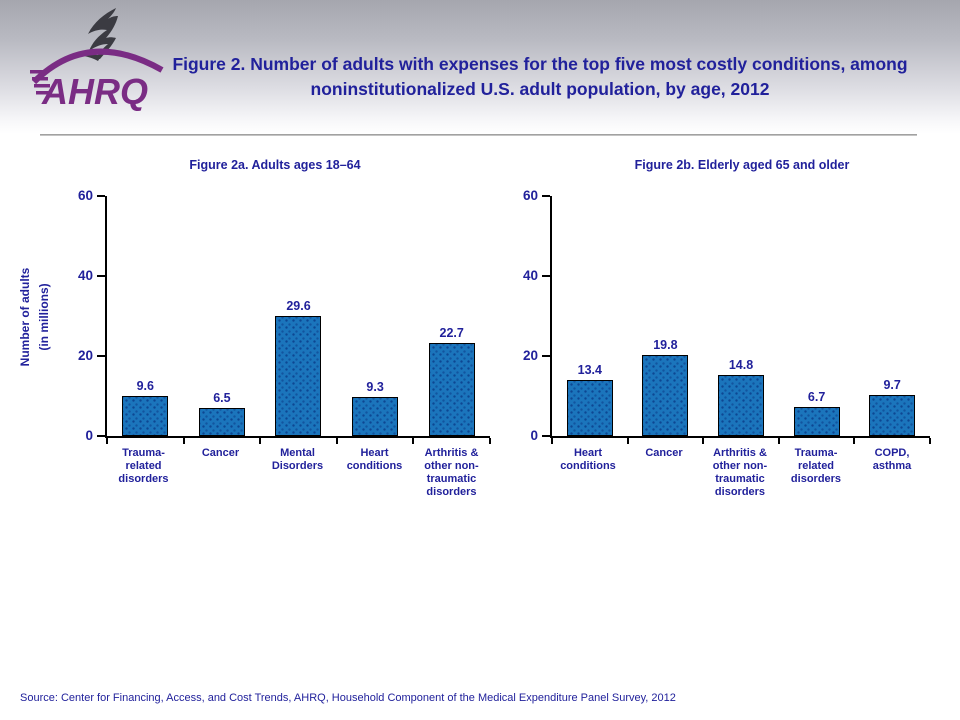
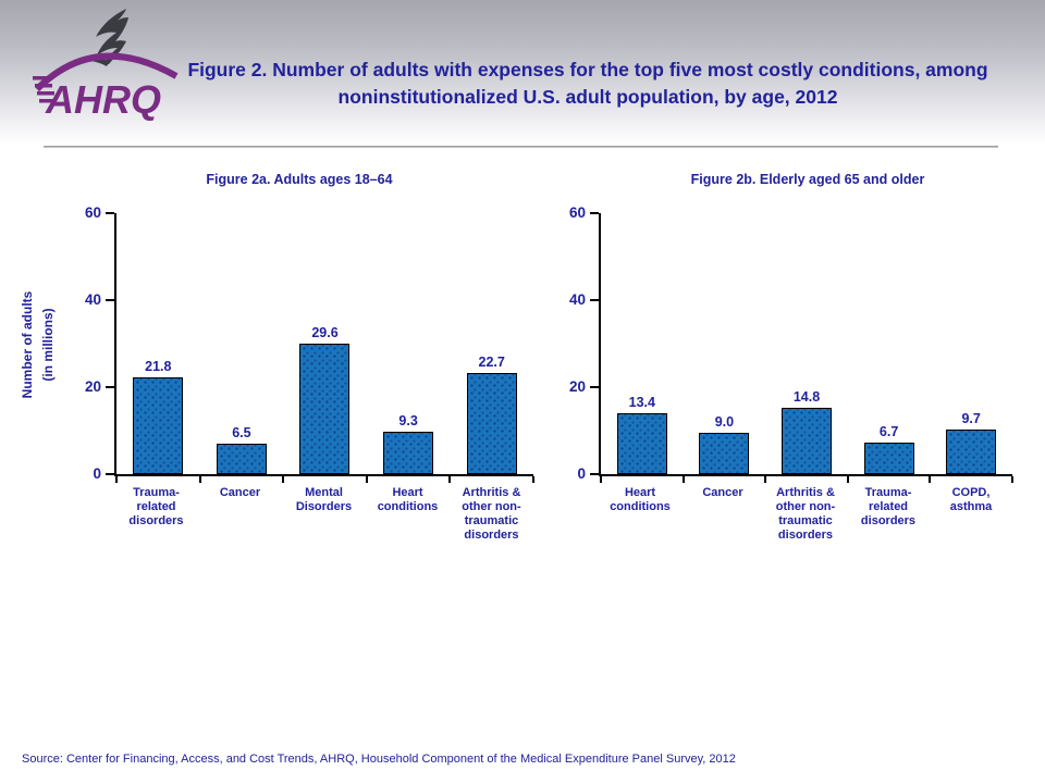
Figure 2a. Adults ages 18–64/Trauma- related disorders: 9.6 -> 21.8
Figure 2b. Elderly aged 65 and older/Cancer: 19.8 -> 9.0
